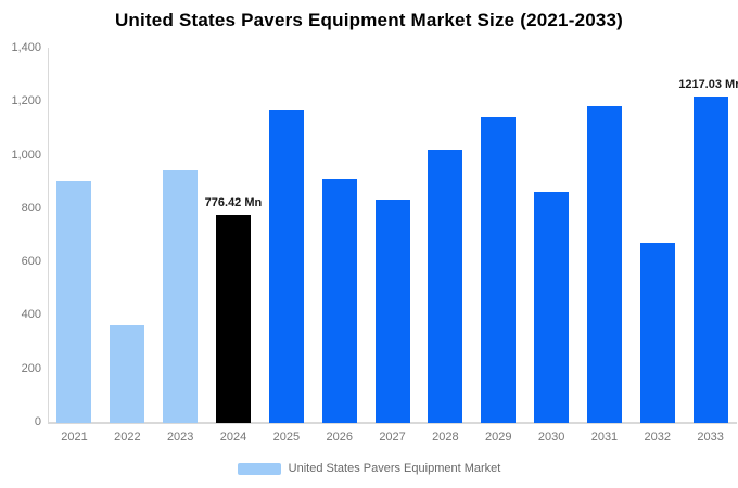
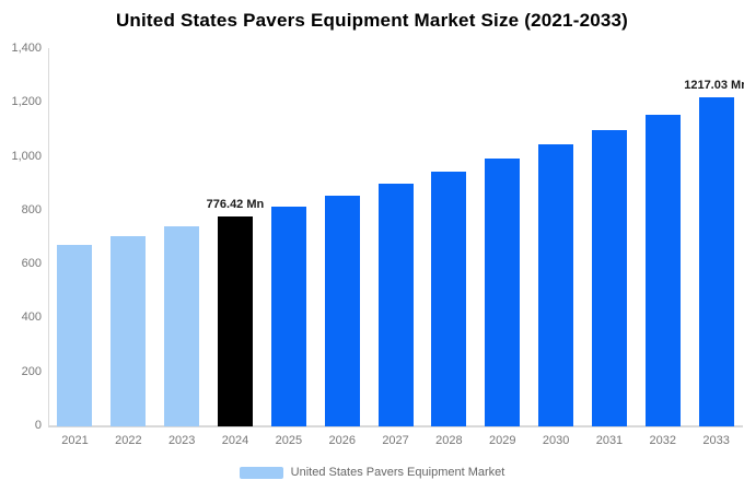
2021: 900 -> 670
2022: 360 -> 700
2023: 940 -> 740
2025: 1170 -> 810
2026: 910 -> 850
2027: 830 -> 900
2028: 1020 -> 940
2029: 1140 -> 990
2030: 860 -> 1040
2031: 1180 -> 1100
2032: 670 -> 1150
